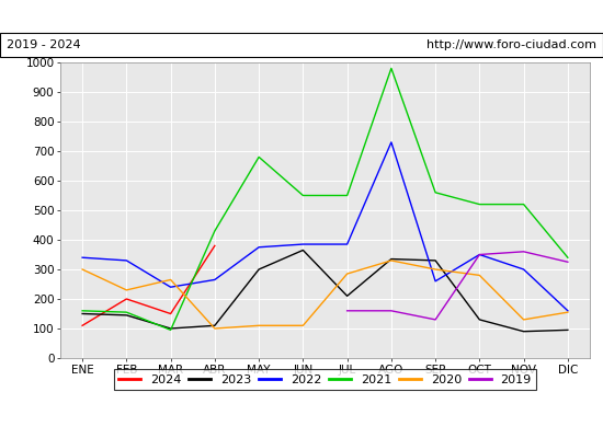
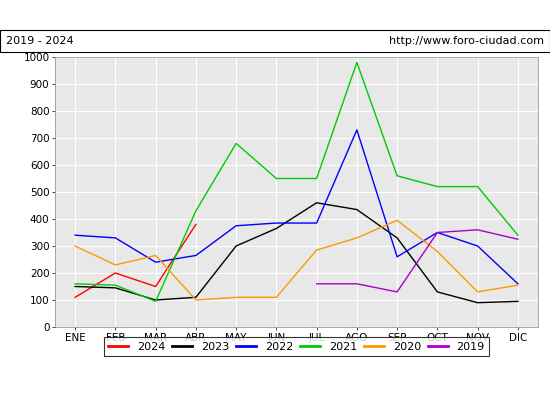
2023/JUL: 210 -> 460
2023/AGO: 335 -> 435
2020/SEP: 300 -> 395
